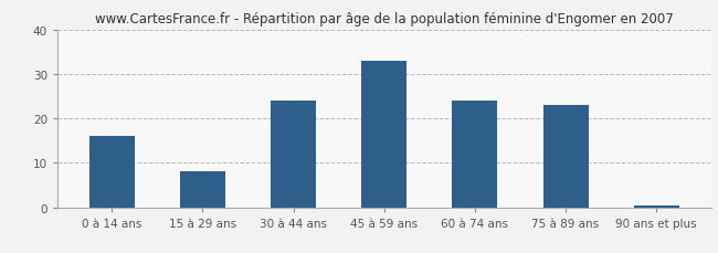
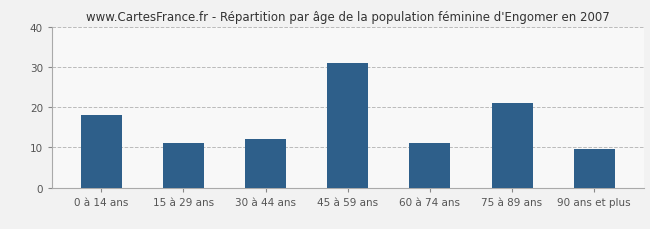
0 à 14 ans: 16.0 -> 18.0
15 à 29 ans: 8.0 -> 11.0
30 à 44 ans: 24.0 -> 12.0
45 à 59 ans: 33.0 -> 31.0
60 à 74 ans: 24.0 -> 11.0
75 à 89 ans: 23.0 -> 21.0
90 ans et plus: 0.5 -> 9.5
